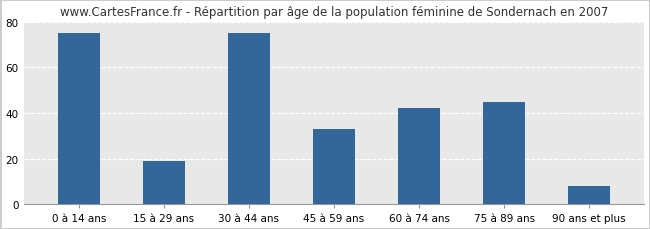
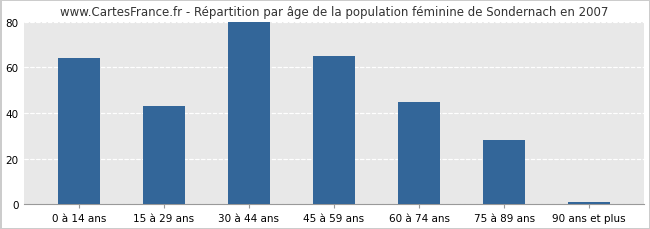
0 à 14 ans: 75 -> 64
15 à 29 ans: 19 -> 43
30 à 44 ans: 75 -> 80
45 à 59 ans: 33 -> 65
60 à 74 ans: 42 -> 45
75 à 89 ans: 45 -> 28
90 ans et plus: 8 -> 1
